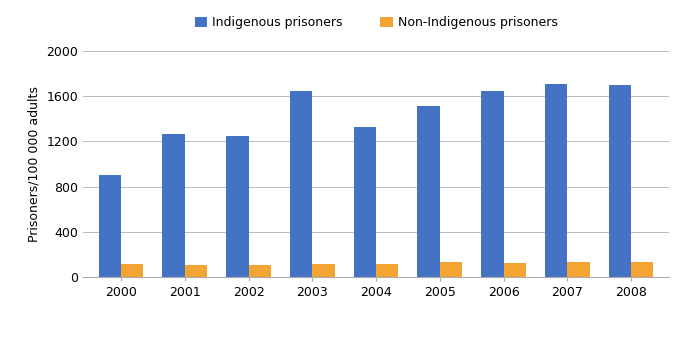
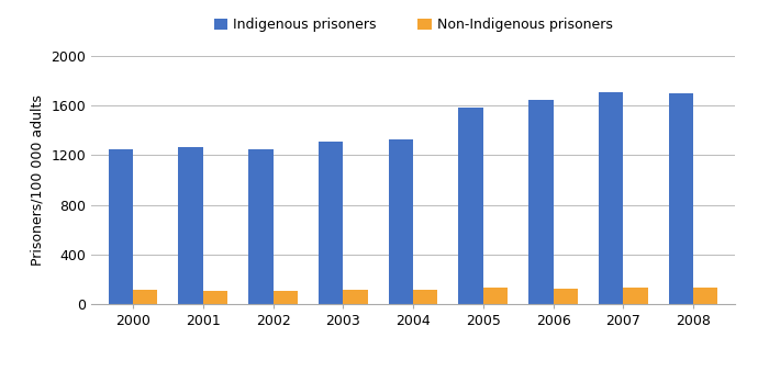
Indigenous prisoners/2000: 900 -> 1240
Indigenous prisoners/2003: 1640 -> 1300
Indigenous prisoners/2005: 1510 -> 1580
